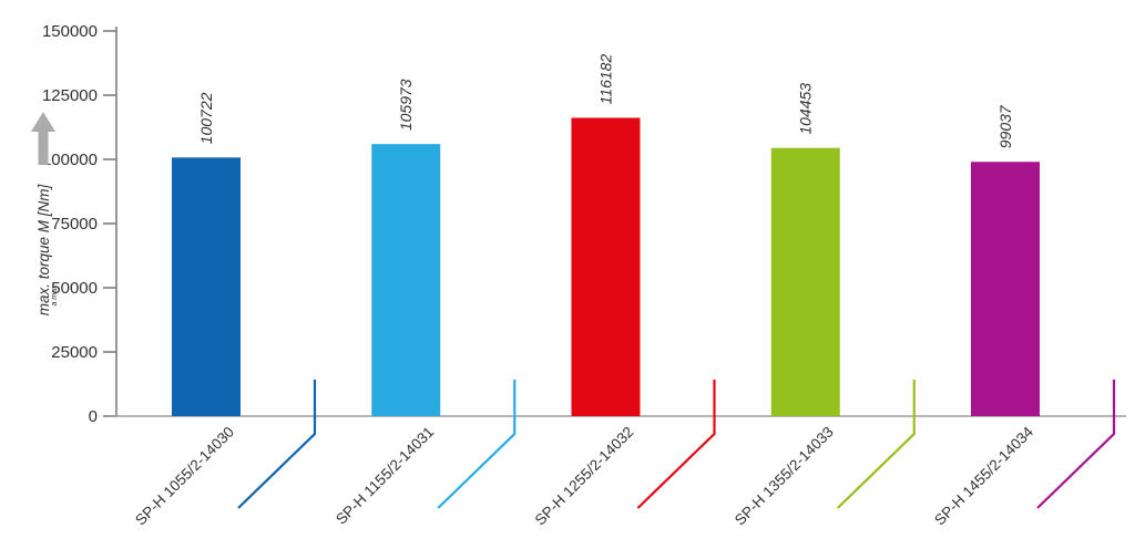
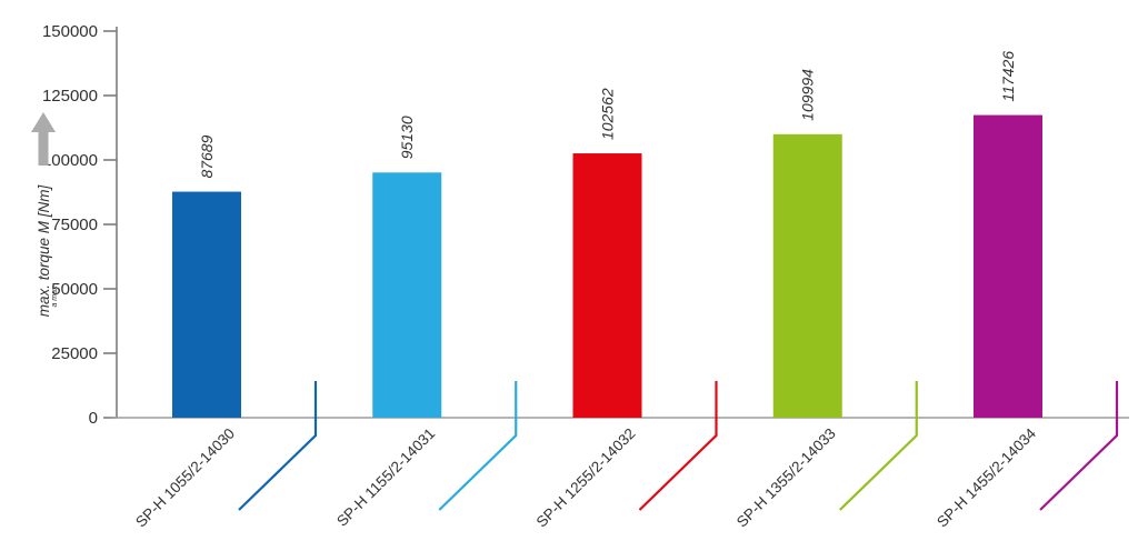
SP-H 1055/2-14030: 100722 -> 87689
SP-H 1155/2-14031: 105973 -> 95130
SP-H 1255/2-14032: 116182 -> 102562
SP-H 1355/2-14033: 104453 -> 109994
SP-H 1455/2-14034: 99037 -> 117426
